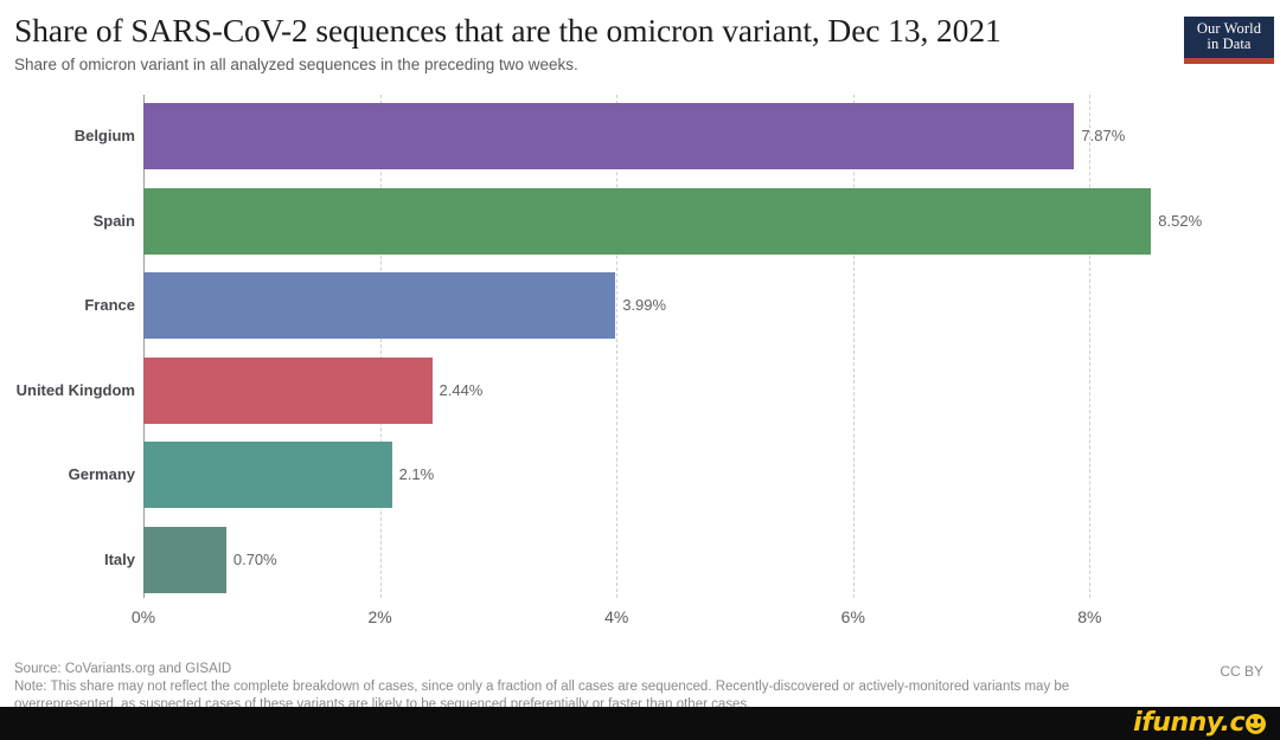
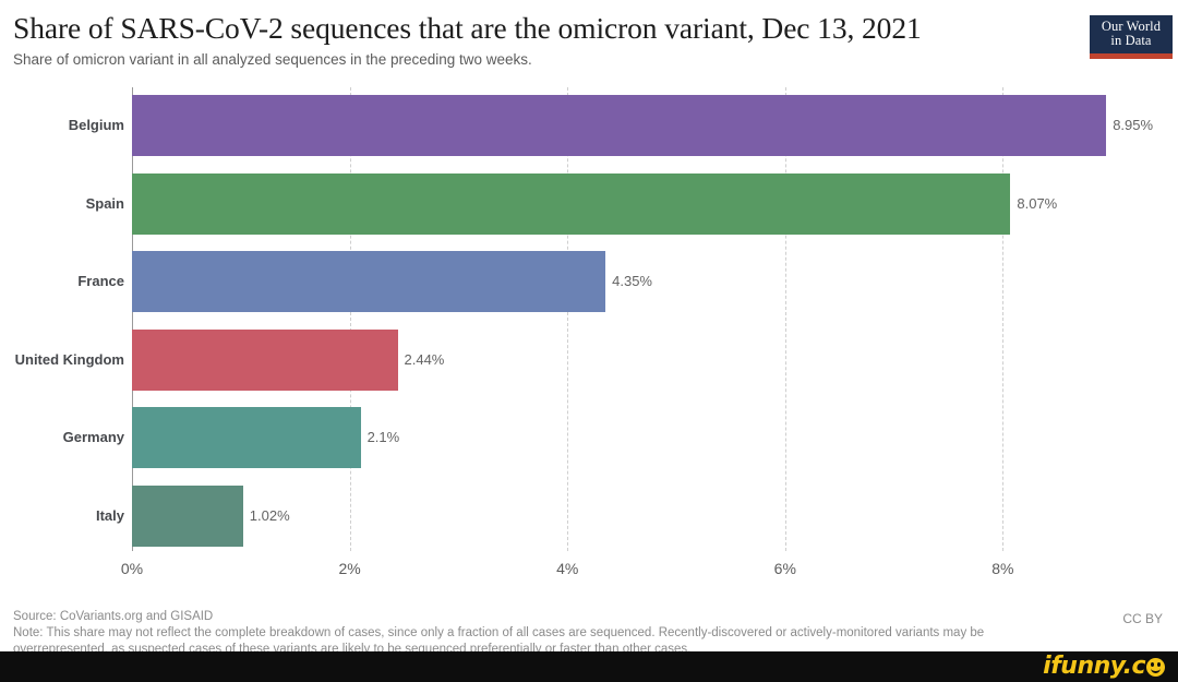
Belgium: 7.87% -> 8.95%
Spain: 8.52% -> 8.07%
France: 3.99% -> 4.35%
Italy: 0.70% -> 1.02%
